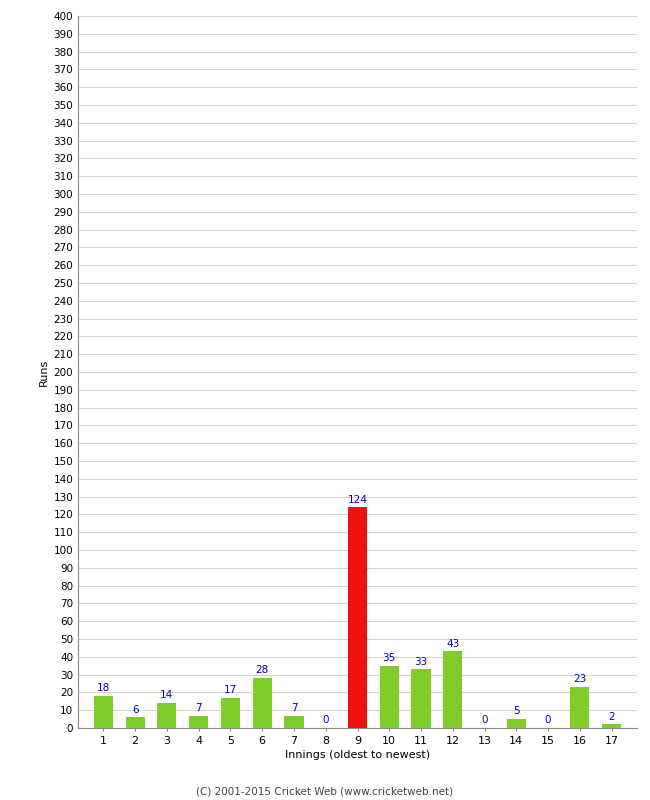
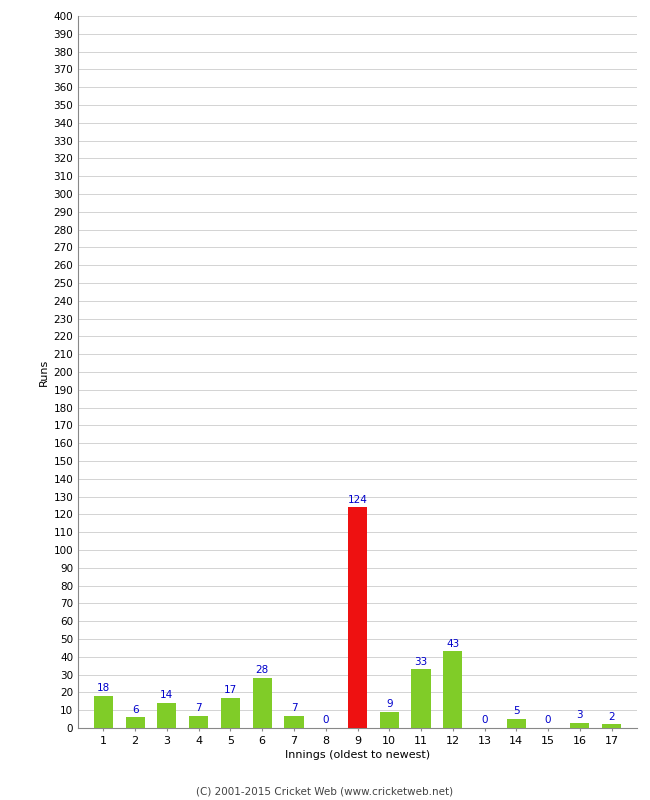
10: 35 -> 9
16: 23 -> 3
